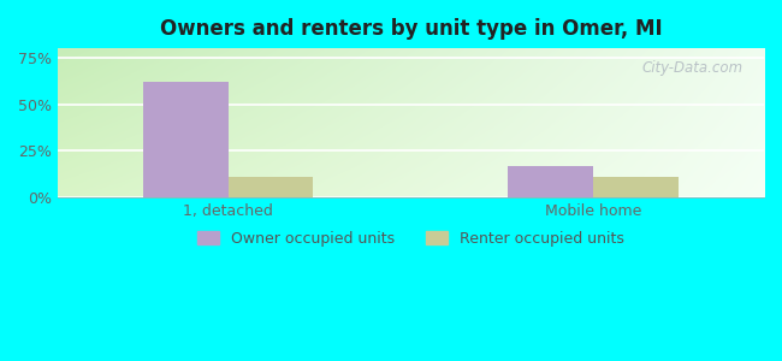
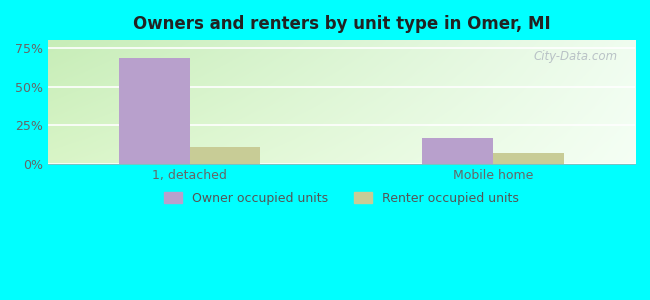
Owner occupied units/1, detached: 62% -> 68%
Renter occupied units/Mobile home: 11% -> 7%
